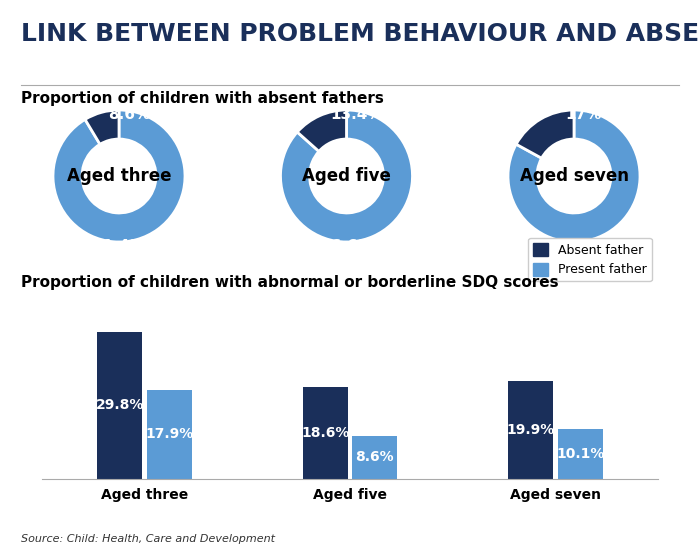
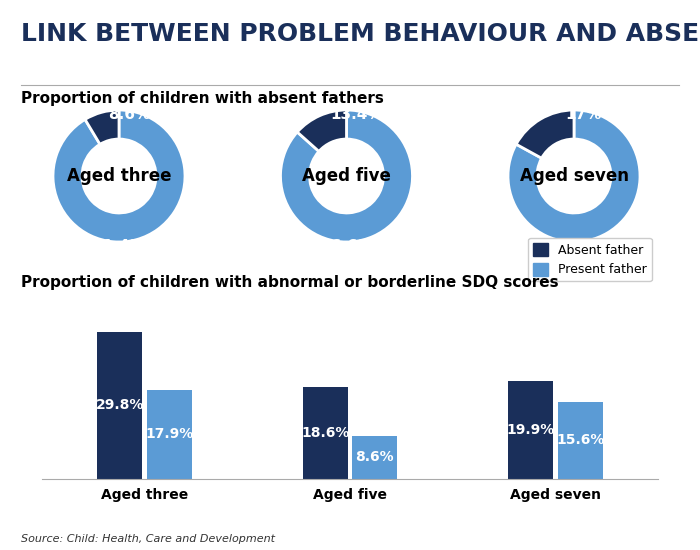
Present father/Aged seven: 10.1% -> 15.6%
